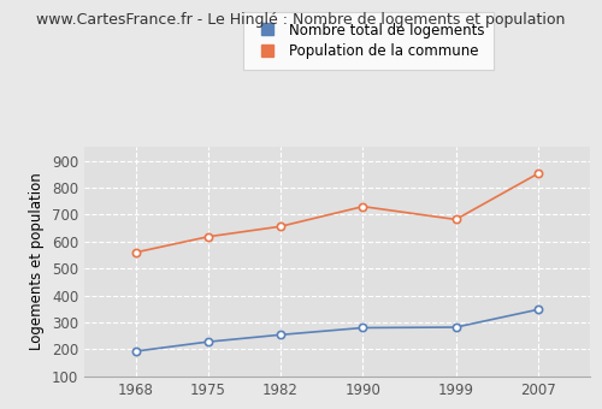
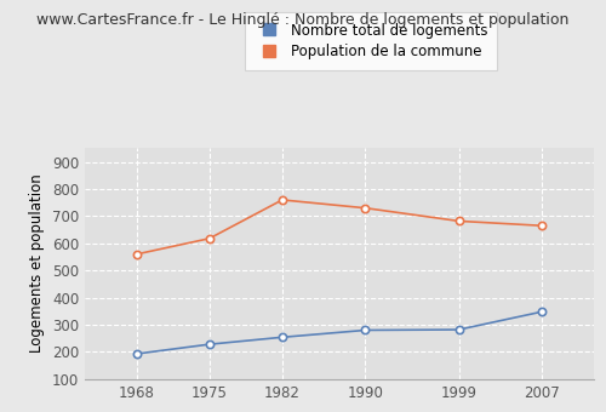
Population de la commune/1982: 656 -> 760
Population de la commune/2007: 853 -> 665
